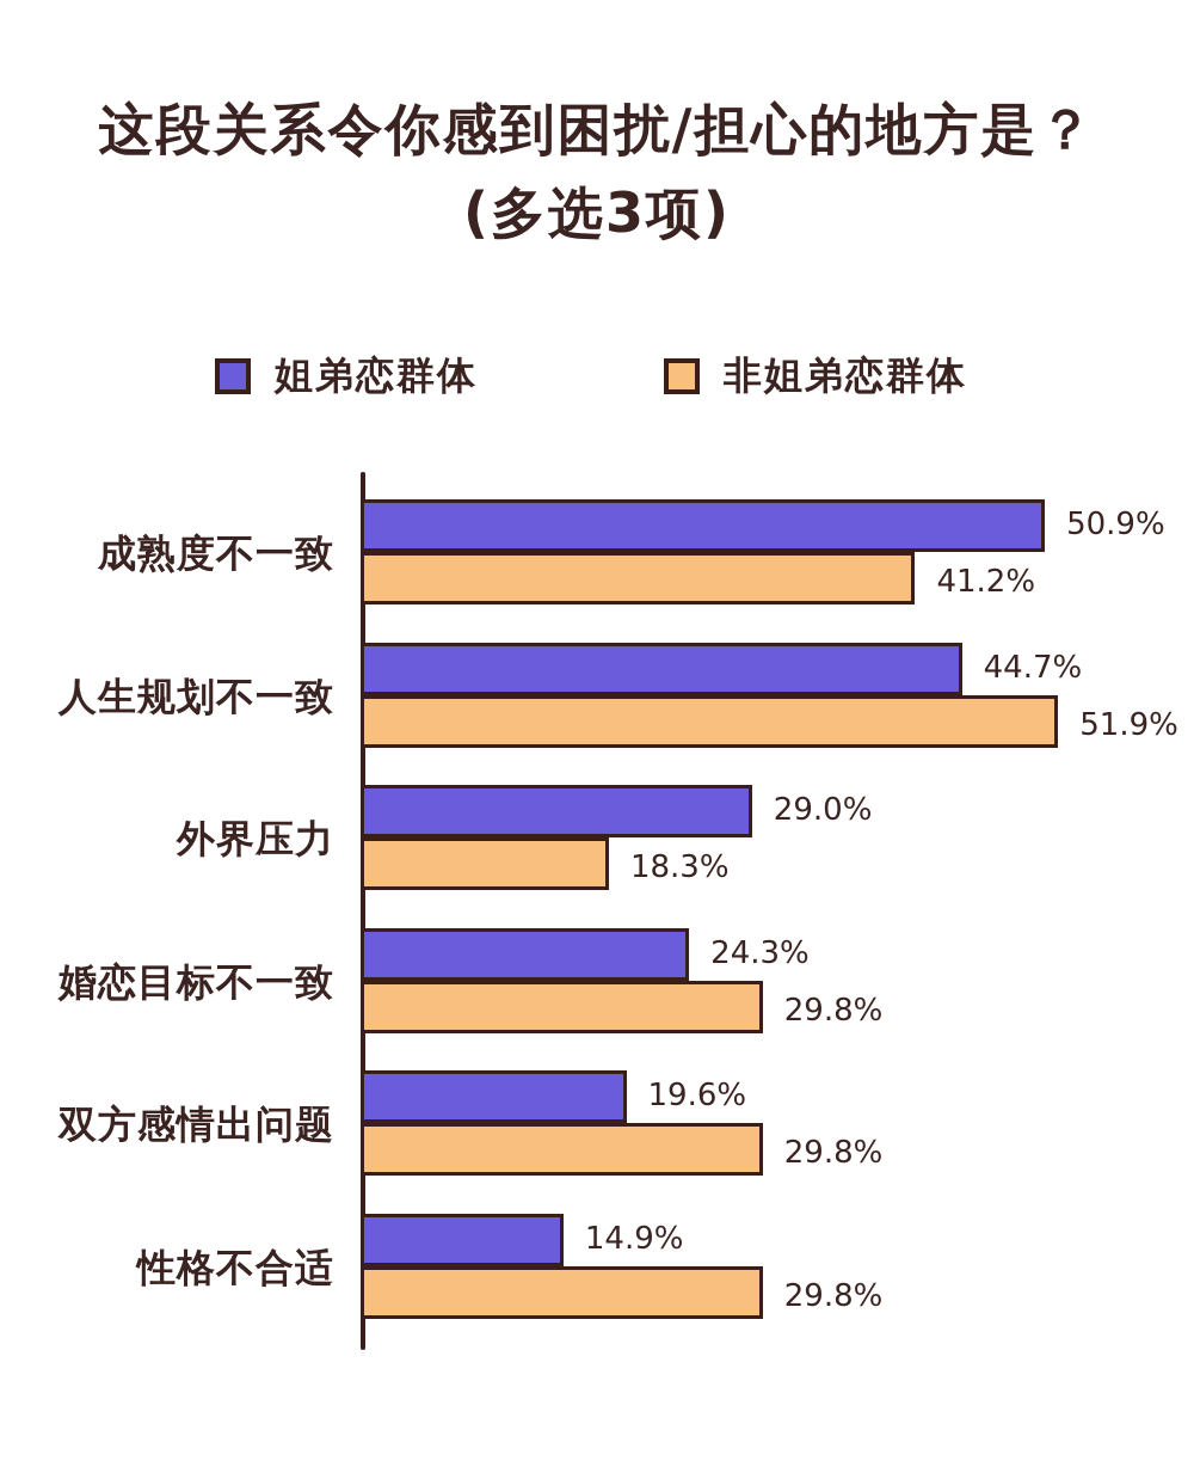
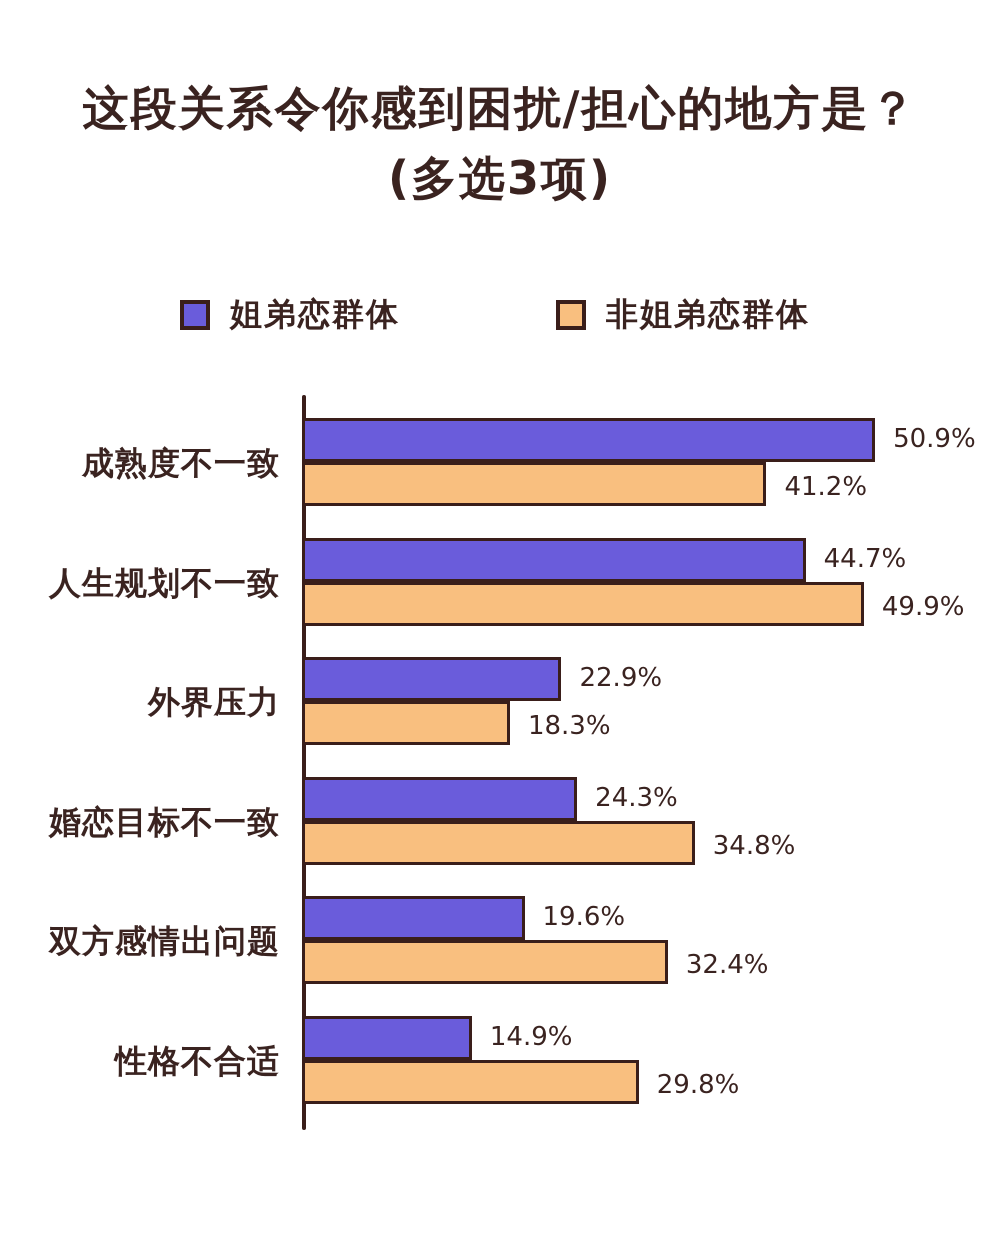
非姐弟恋群体/人生规划不一致: 51.9% -> 49.9%
姐弟恋群体/外界压力: 29.0% -> 22.9%
非姐弟恋群体/婚恋目标不一致: 29.8% -> 34.8%
非姐弟恋群体/双方感情出问题: 29.8% -> 32.4%
